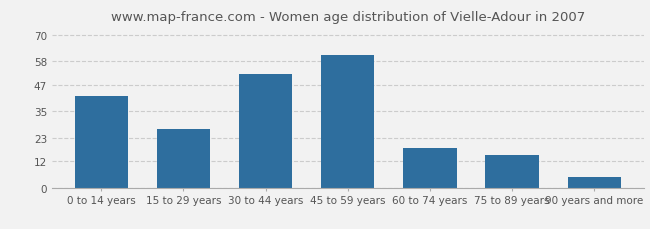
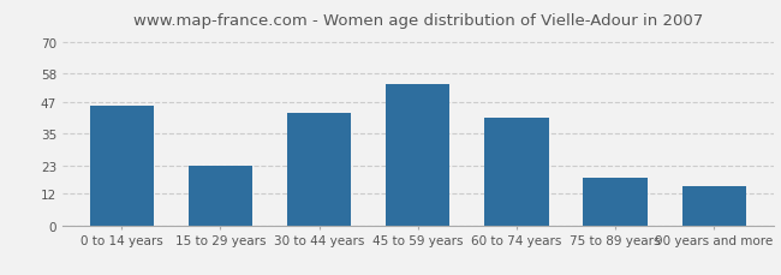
0 to 14 years: 42 -> 46
15 to 29 years: 27 -> 23
30 to 44 years: 52 -> 43
45 to 59 years: 61 -> 54
60 to 74 years: 18 -> 41
75 to 89 years: 15 -> 18
90 years and more: 5 -> 15
